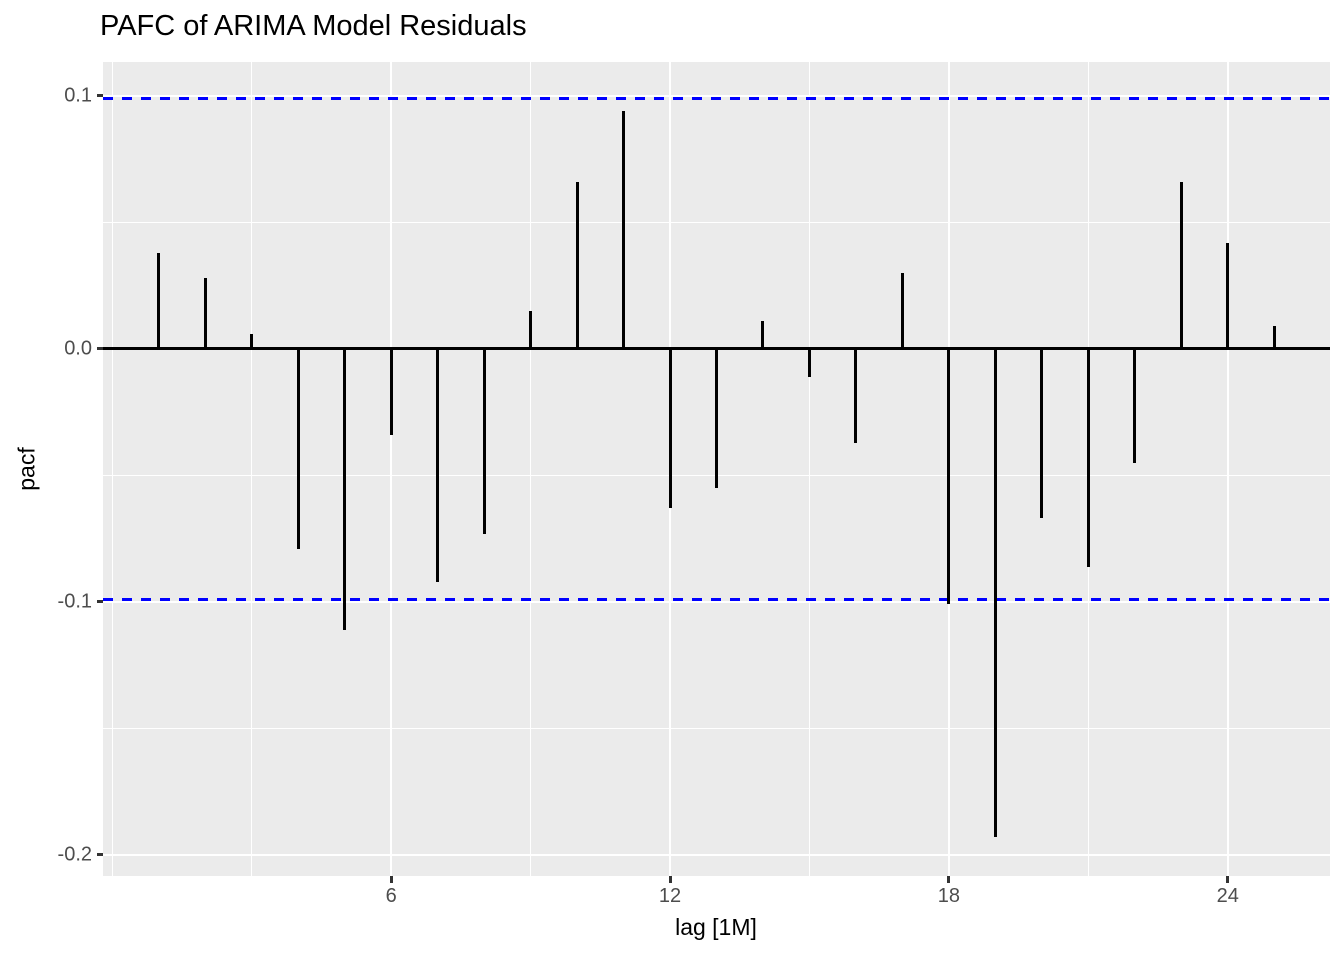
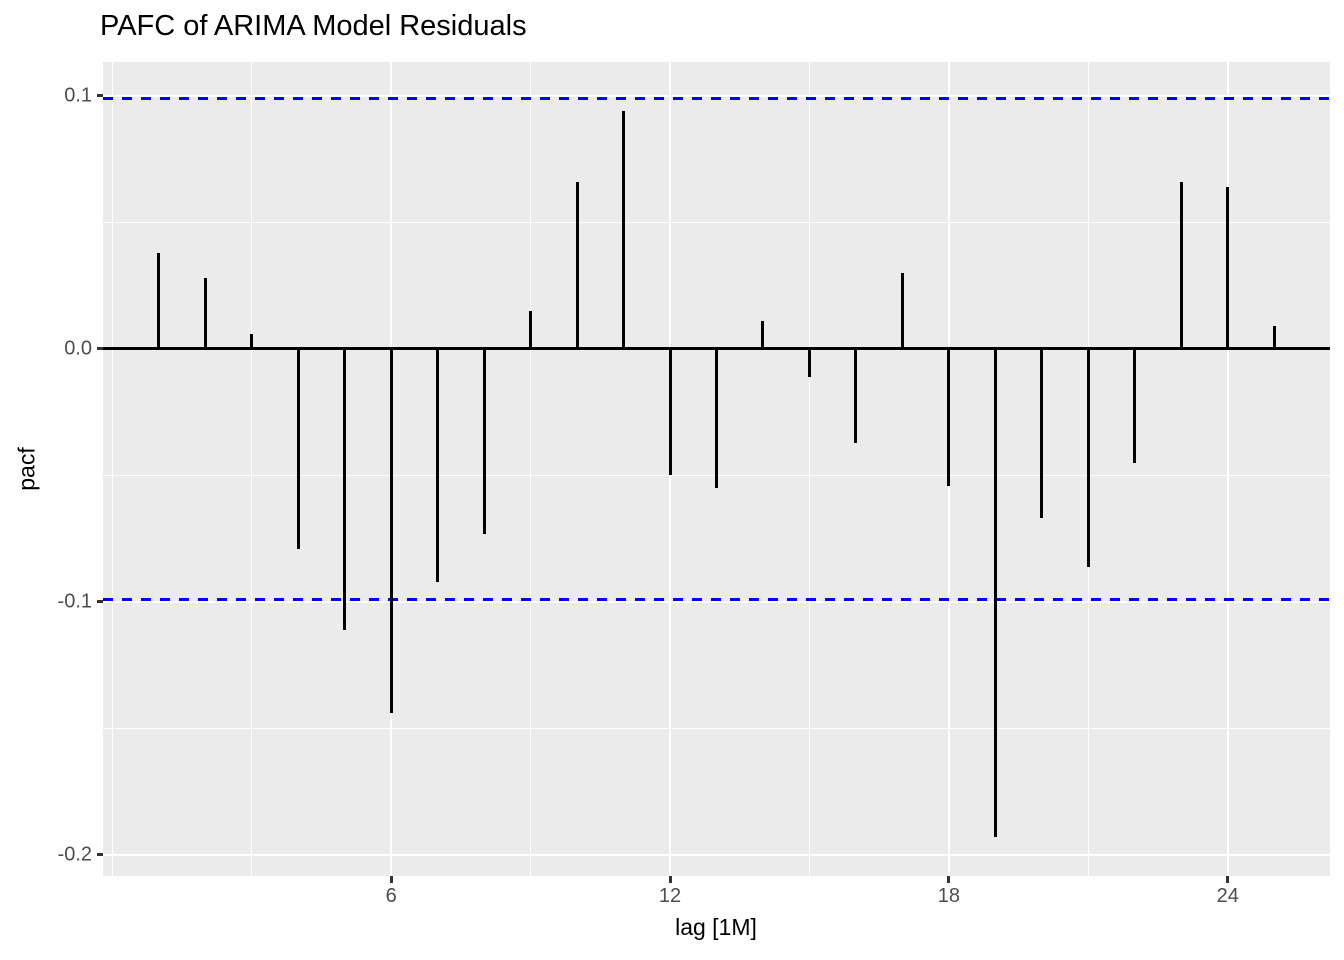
6: -0.034 -> -0.144
12: -0.063 -> -0.050
18: -0.101 -> -0.054
24: 0.042 -> 0.064
